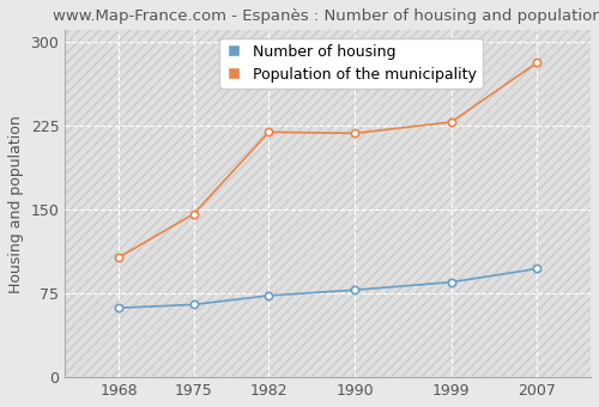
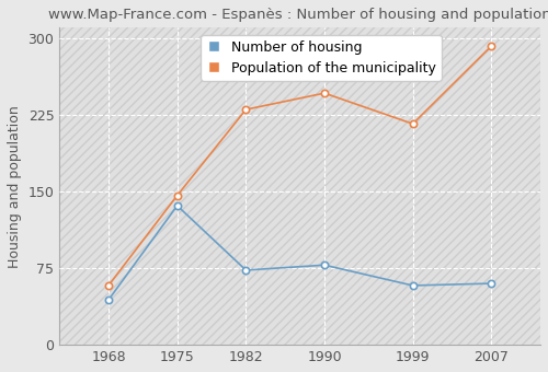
Number of housing/1968: 62 -> 44
Population of the municipality/1968: 107 -> 58
Number of housing/1975: 65 -> 136
Population of the municipality/1982: 219 -> 230
Population of the municipality/1990: 218 -> 246
Number of housing/1999: 85 -> 58
Population of the municipality/1999: 228 -> 216
Number of housing/2007: 97 -> 60
Population of the municipality/2007: 281 -> 292
